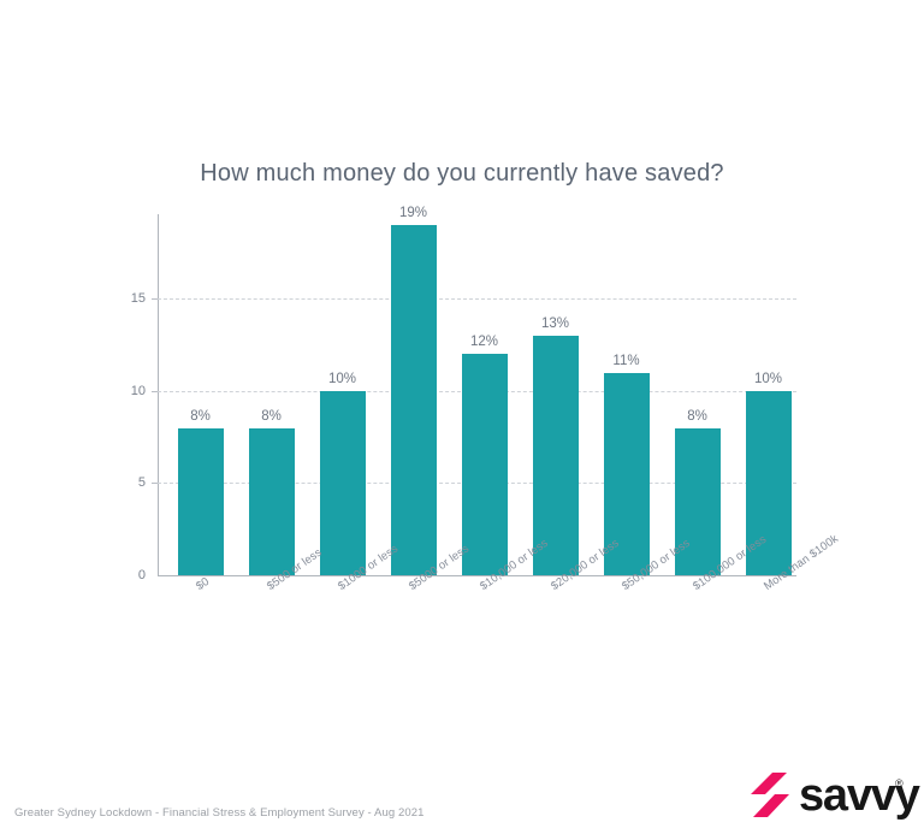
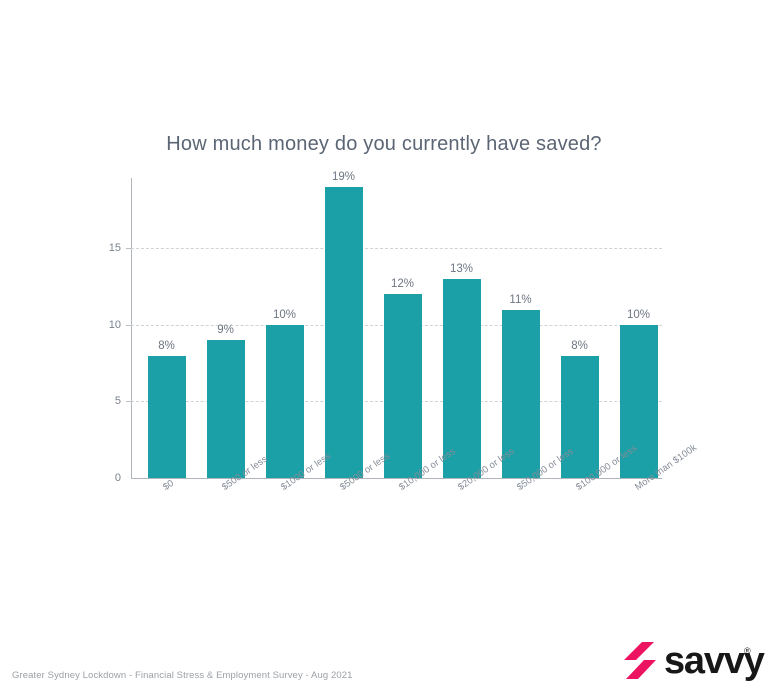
$500 or less: 8% -> 9%
